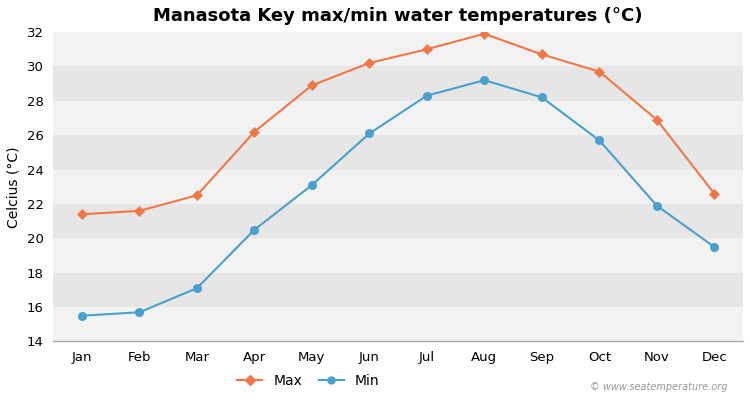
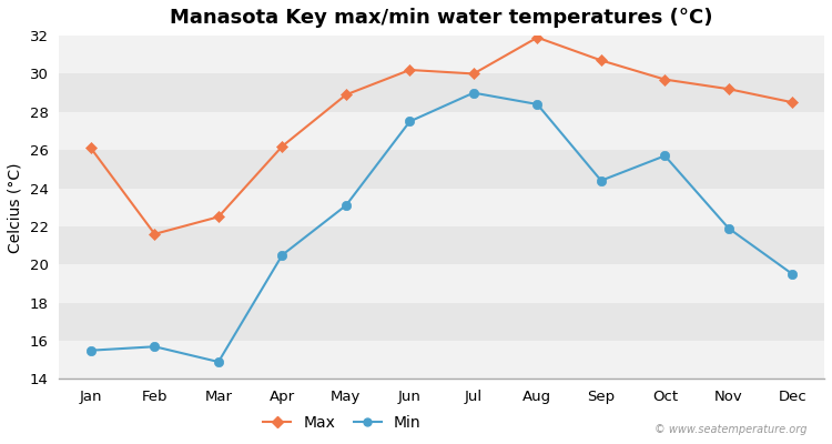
Max/Jan: 21.4 -> 26.1
Min/Mar: 17.1 -> 14.9
Min/Jun: 26.1 -> 27.5
Max/Jul: 31.0 -> 30.0
Min/Jul: 28.3 -> 29.0
Min/Aug: 29.2 -> 28.4
Min/Sep: 28.2 -> 24.4
Max/Nov: 26.9 -> 29.2
Max/Dec: 22.6 -> 28.5
